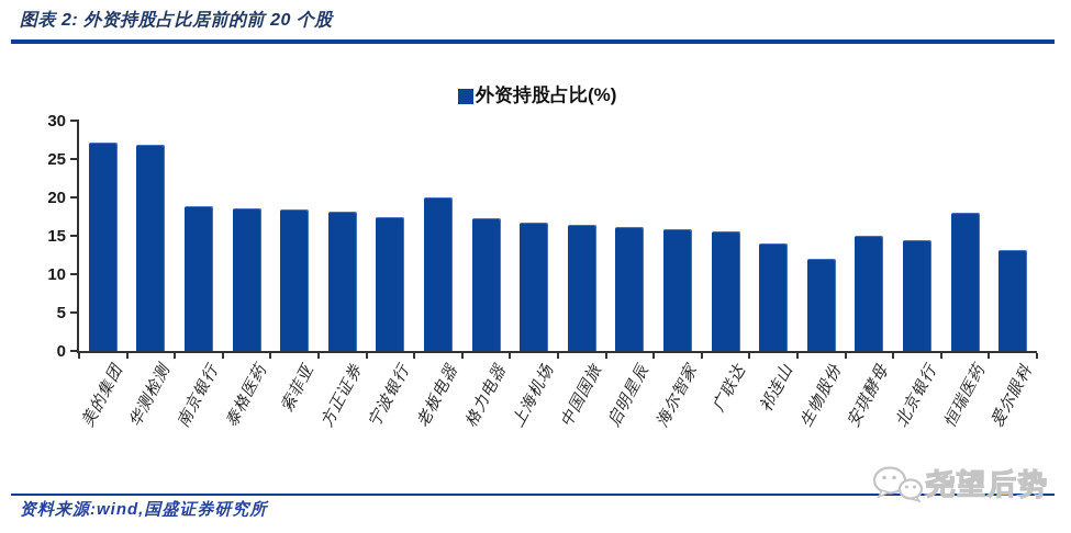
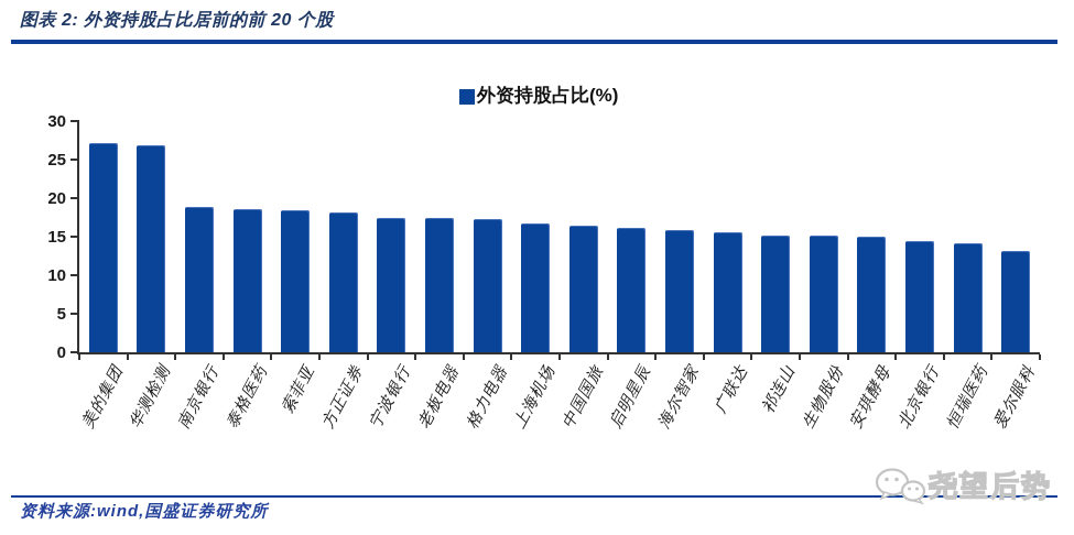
老板电器: 20 -> 17
祁连山: 14 -> 15
生物股份: 12 -> 15
恒瑞医药: 18 -> 14
